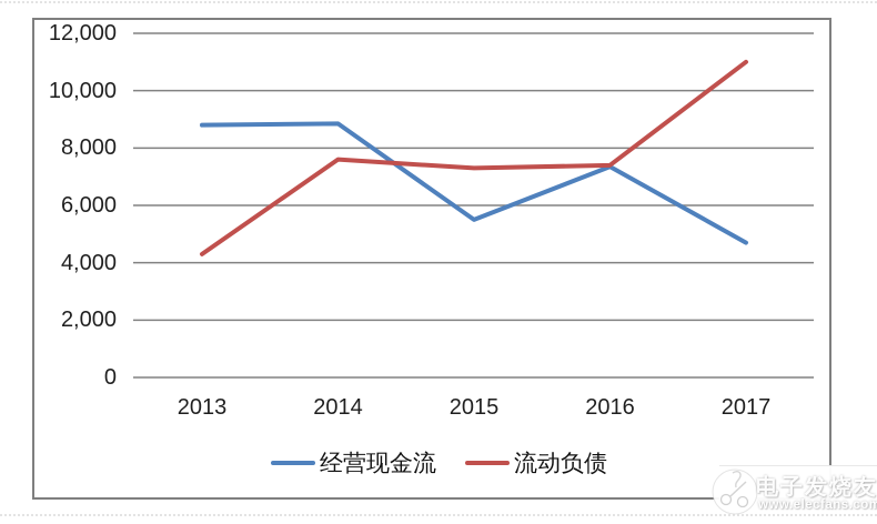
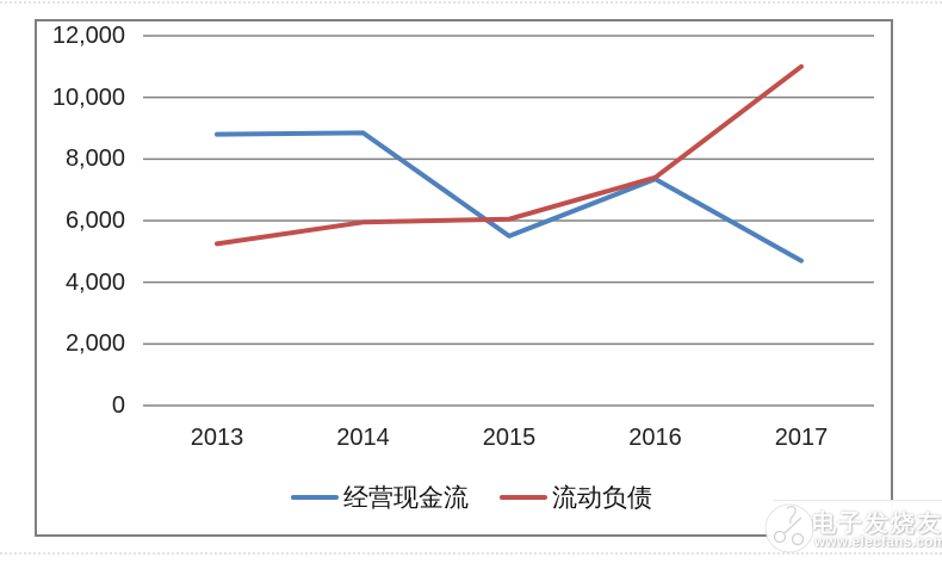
流动负债/2013: 4300 -> 5200
流动负债/2014: 7600 -> 6000
流动负债/2015: 7300 -> 6000
